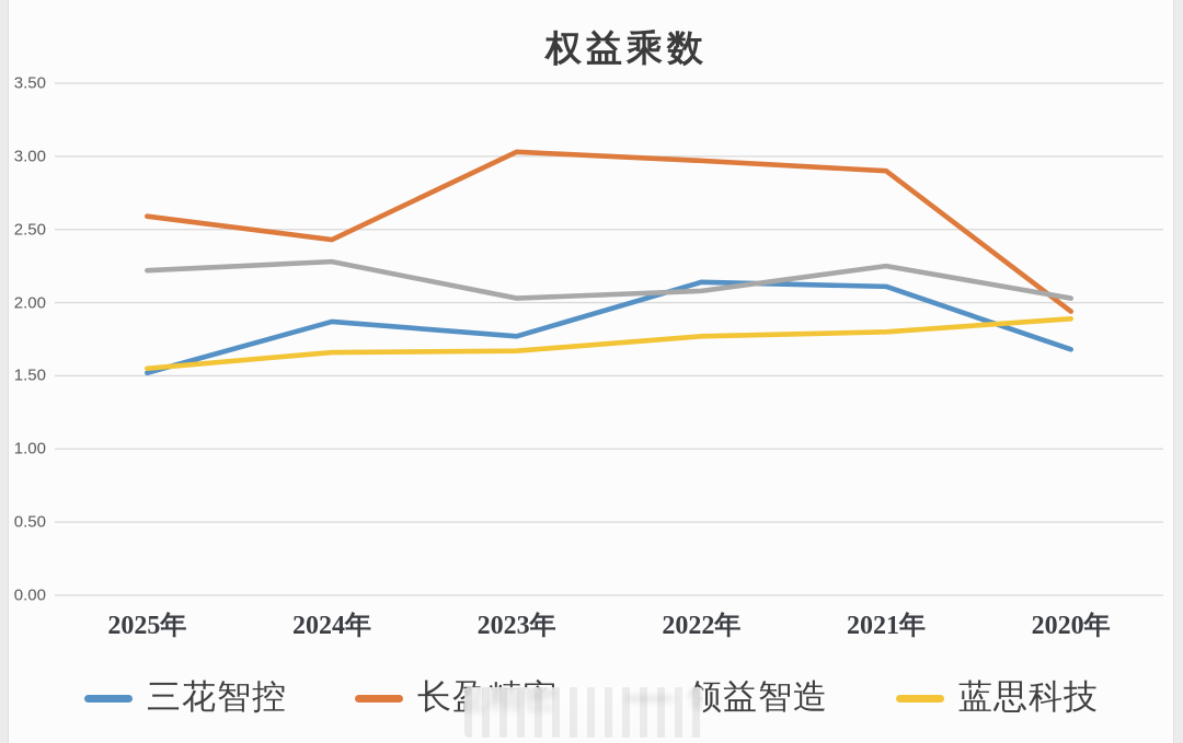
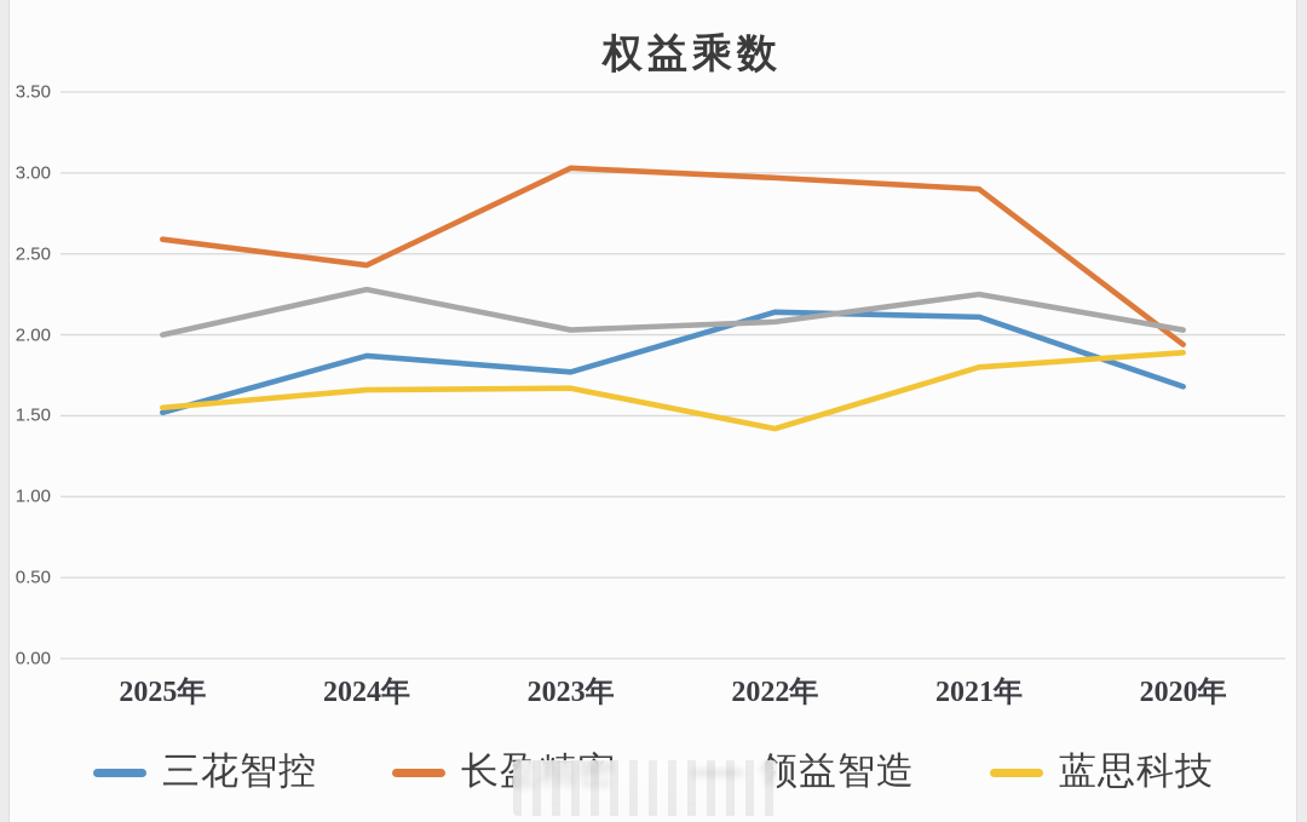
领益智造/2025年: 2.22 -> 2.00
蓝思科技/2022年: 1.77 -> 1.42
